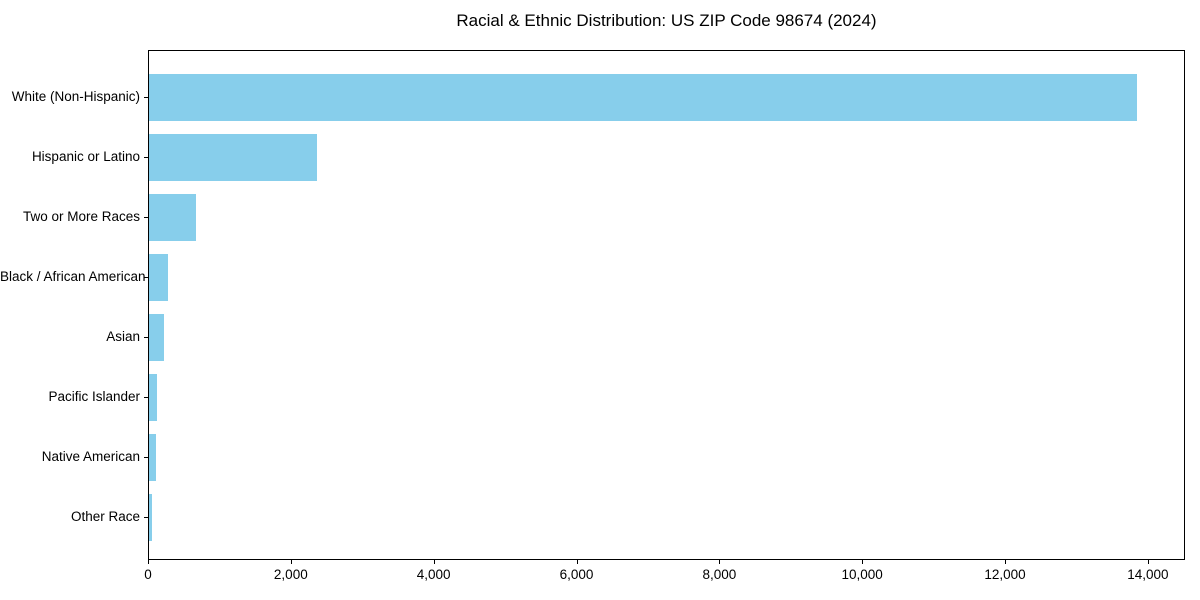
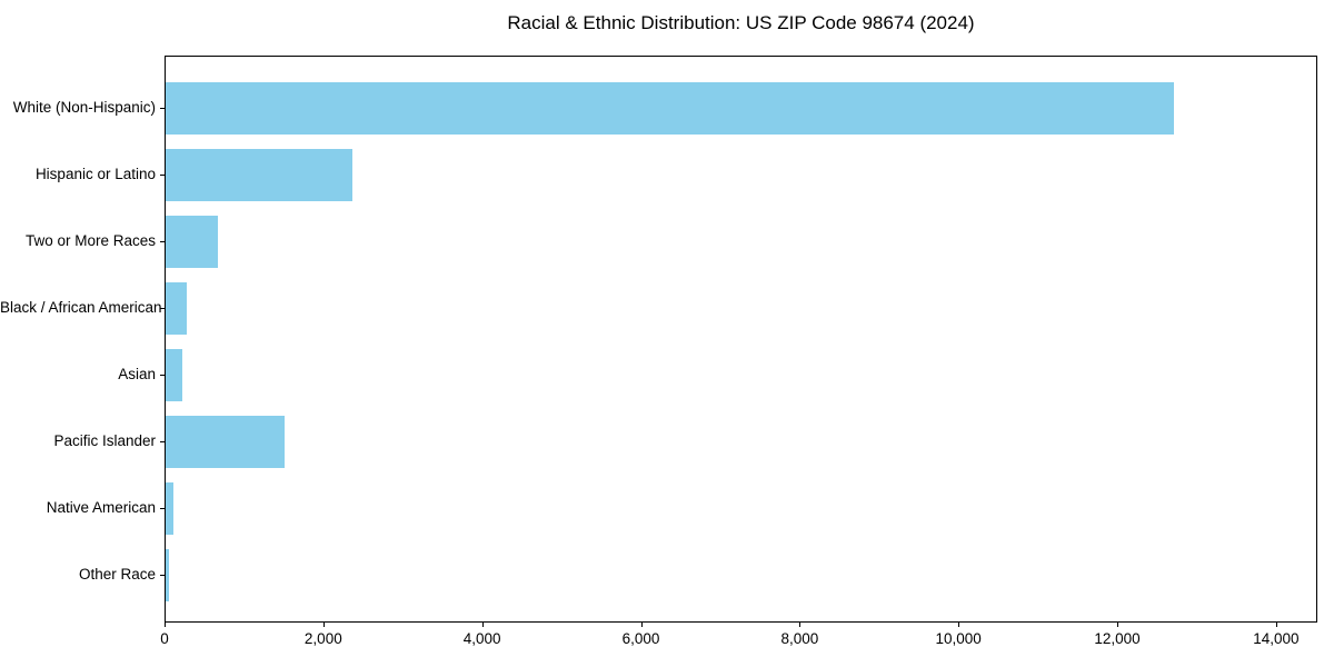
White (Non-Hispanic): 13800 -> 12700
Pacific Islander: 100 -> 1500
